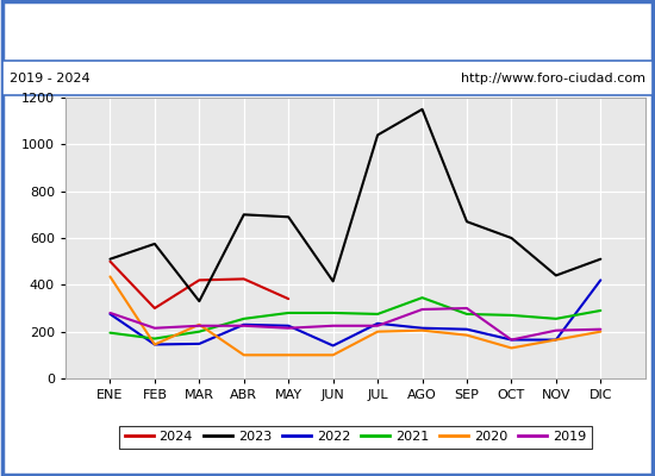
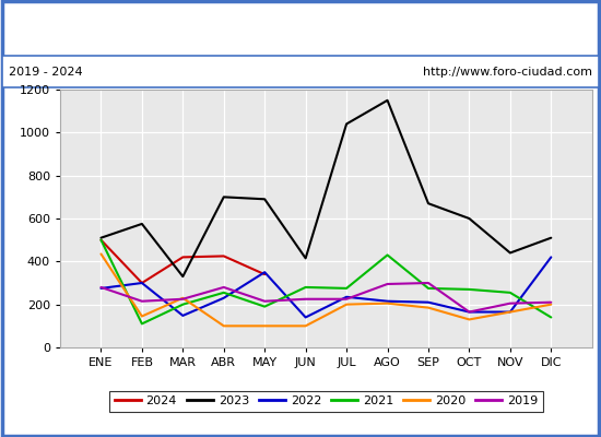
2021/ENE: 200 -> 500
2022/FEB: 140 -> 300
2021/FEB: 170 -> 110
2019/ABR: 220 -> 280
2022/MAY: 220 -> 350
2021/MAY: 280 -> 190
2021/AGO: 340 -> 430
2021/DIC: 290 -> 140
